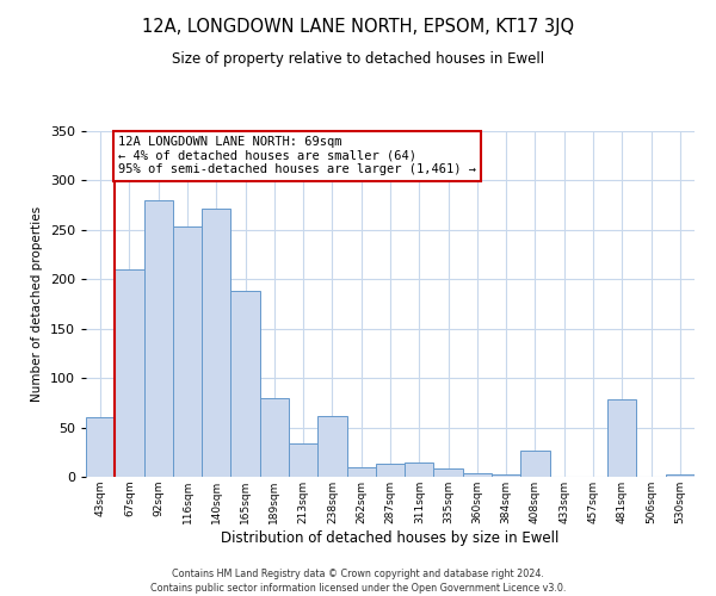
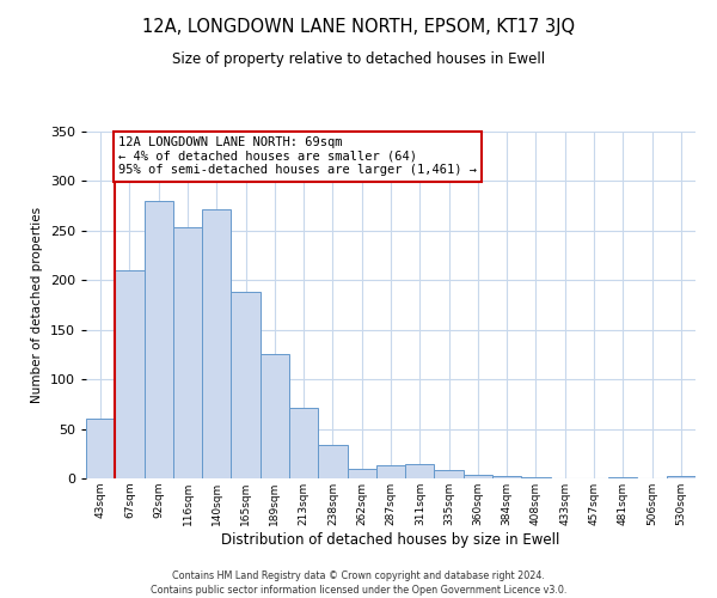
189sqm: 80 -> 126
213sqm: 34 -> 71
238sqm: 62 -> 34
408sqm: 26 -> 1
481sqm: 78 -> 1
